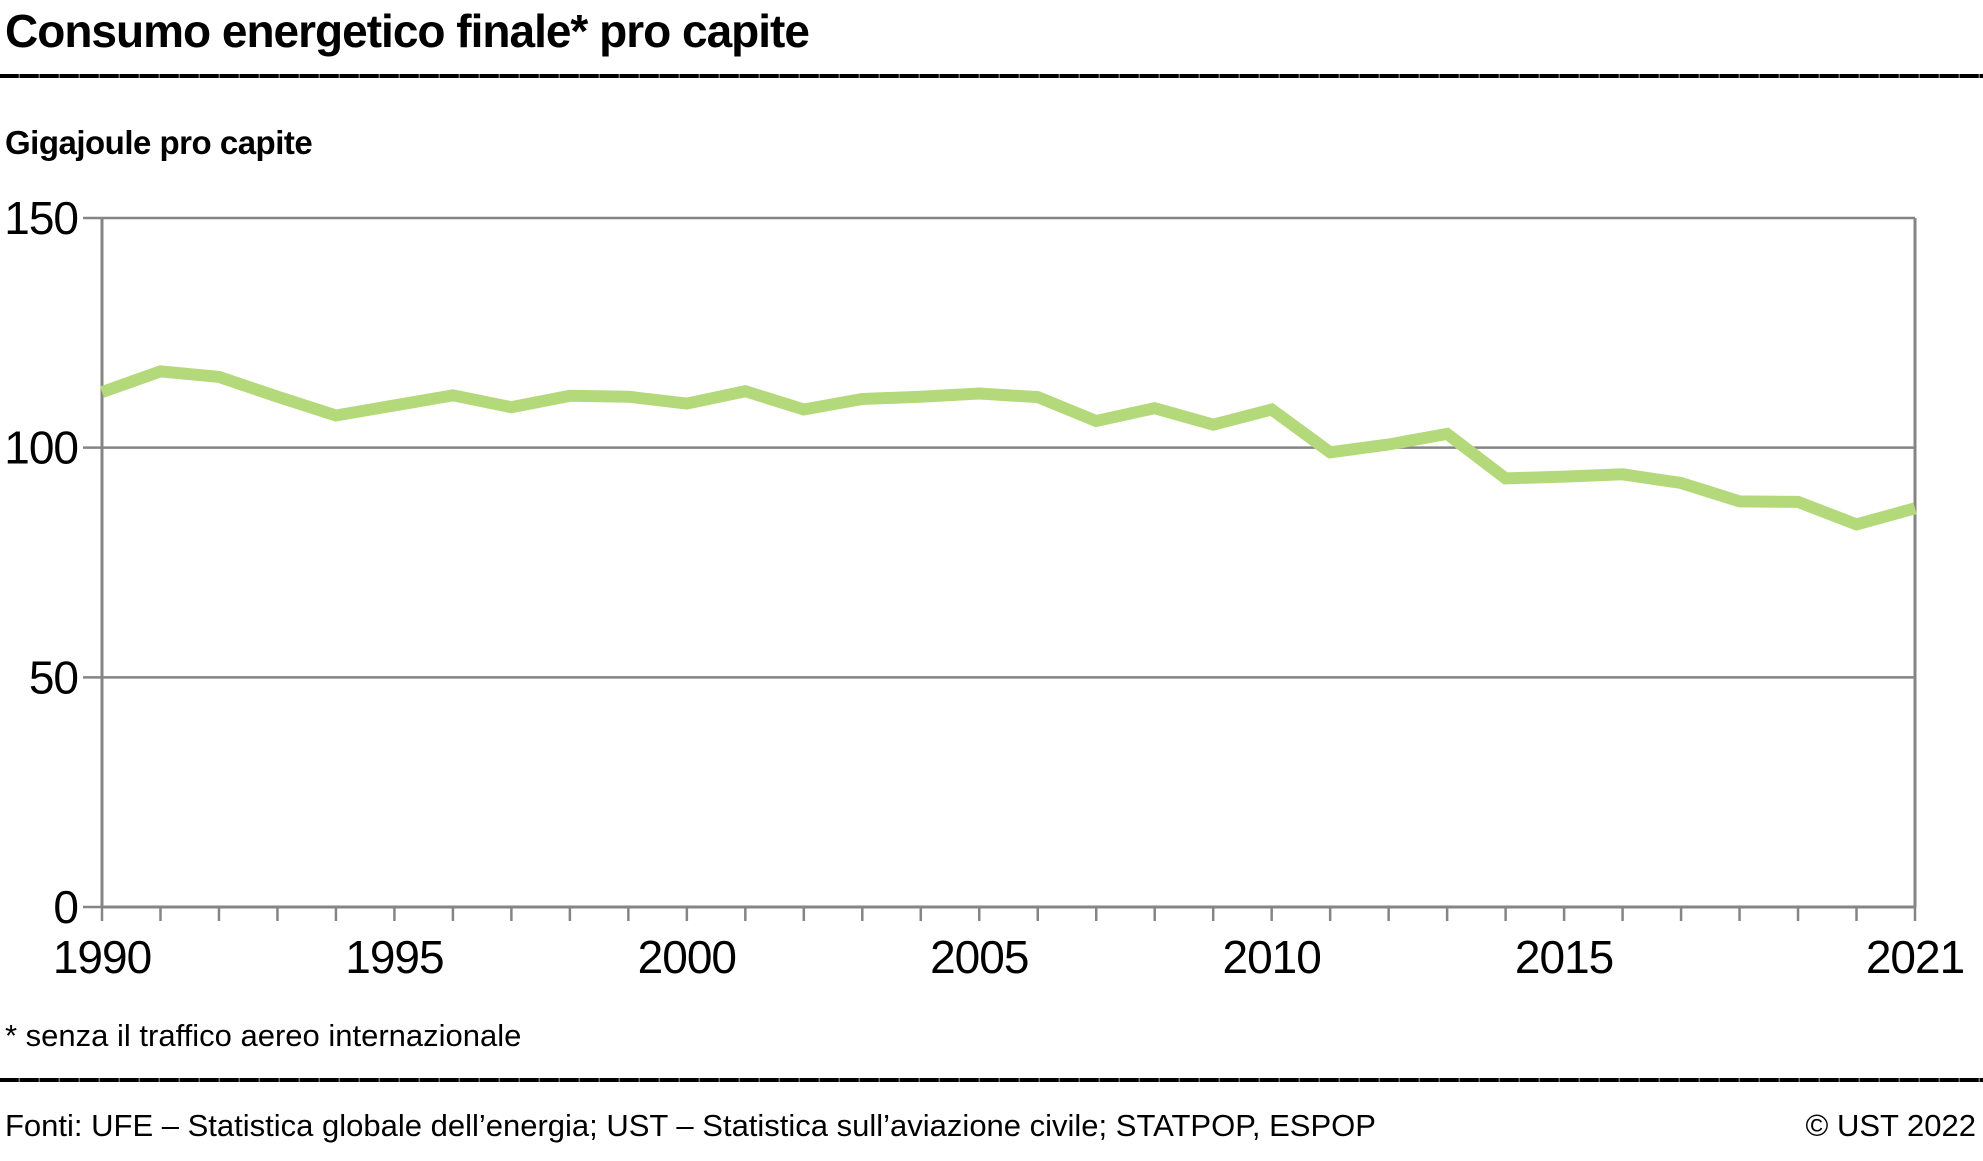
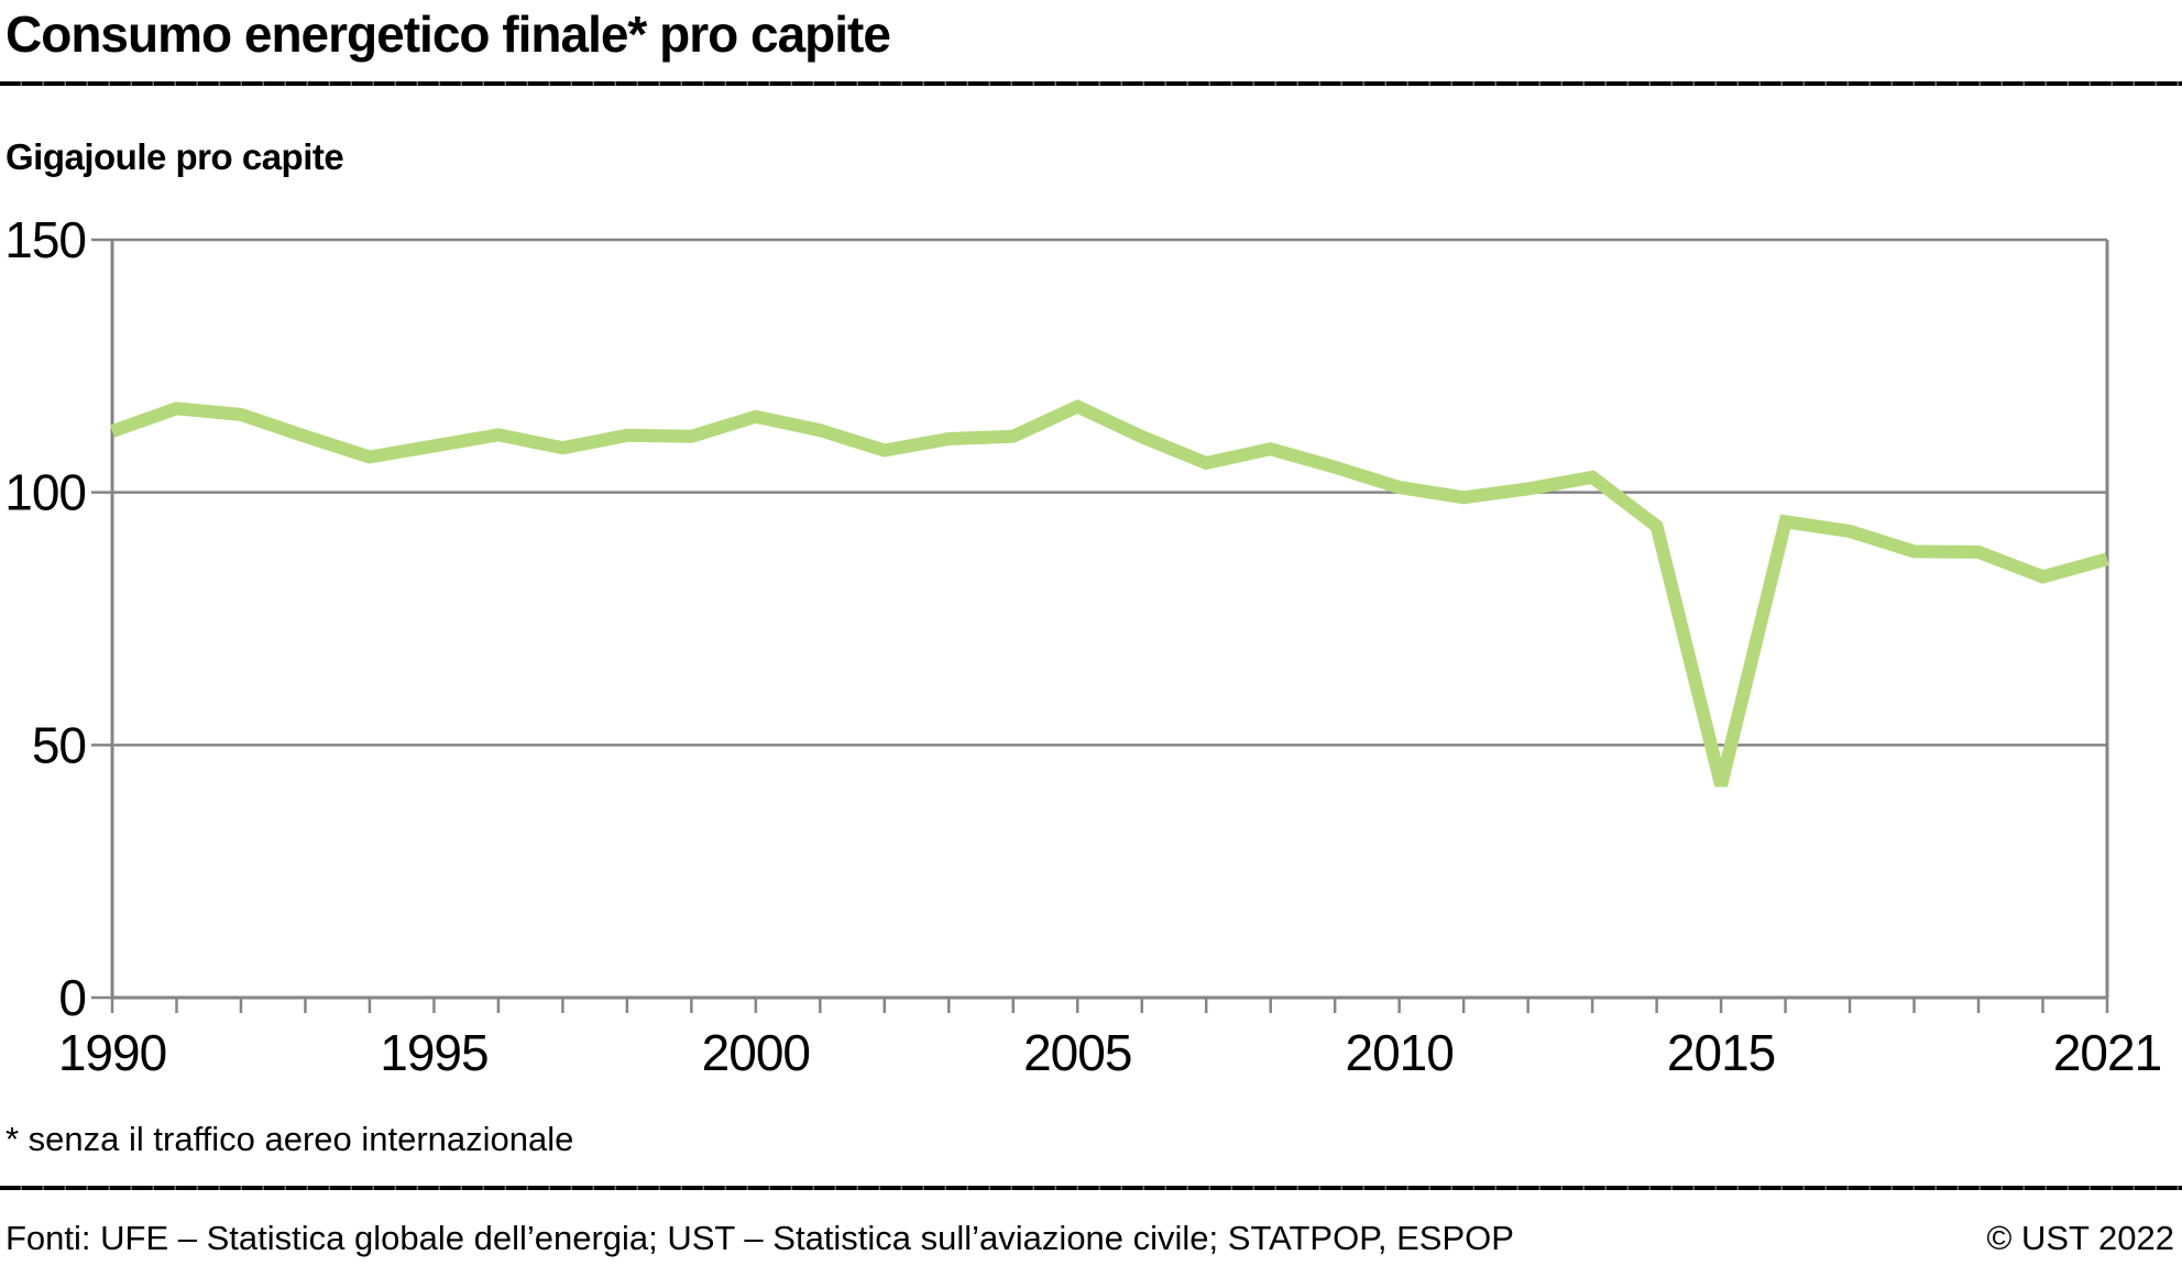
2000: 110 -> 115
2005: 112 -> 117
2010: 108 -> 101
2015: 94 -> 42
